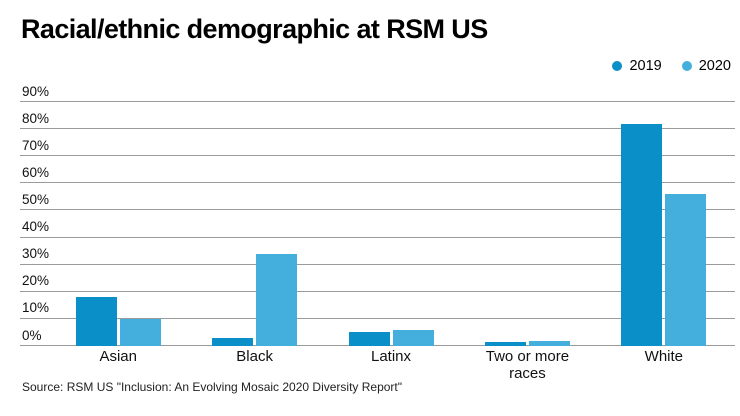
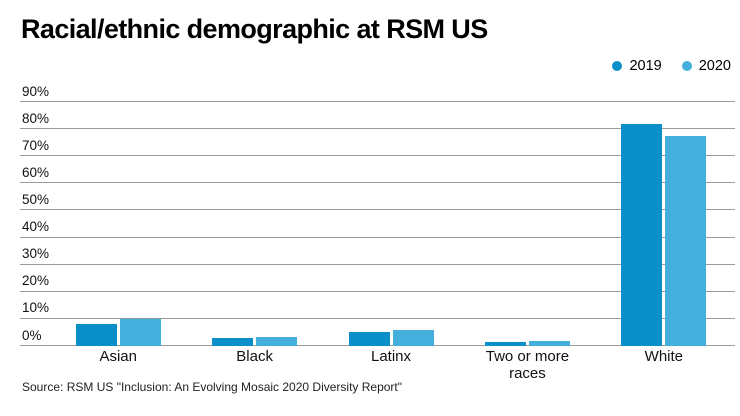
2019/Asian: 18% -> 8%
2020/Black: 34% -> 4%
2020/White: 56% -> 78%
